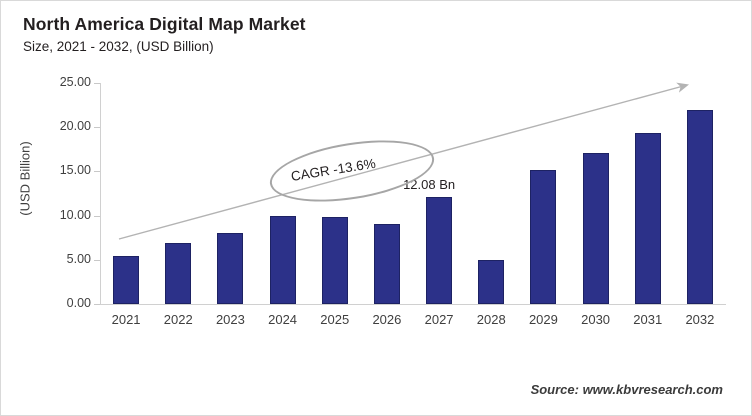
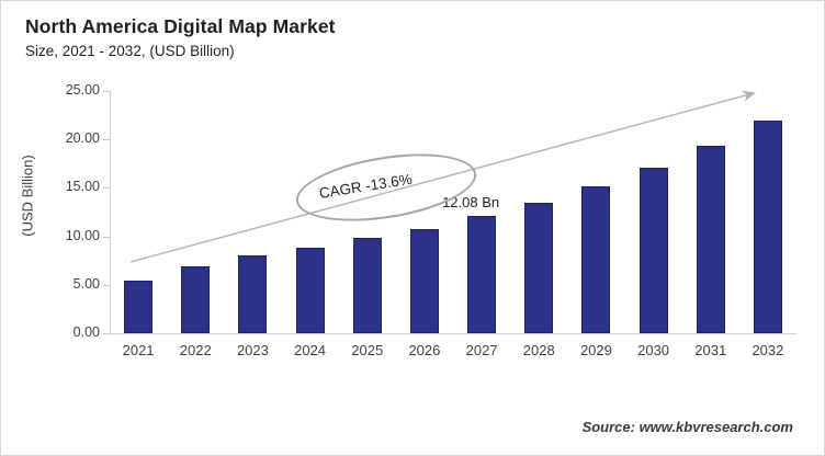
2024: 10 -> 9
2026: 9 -> 11
2028: 5 -> 13
